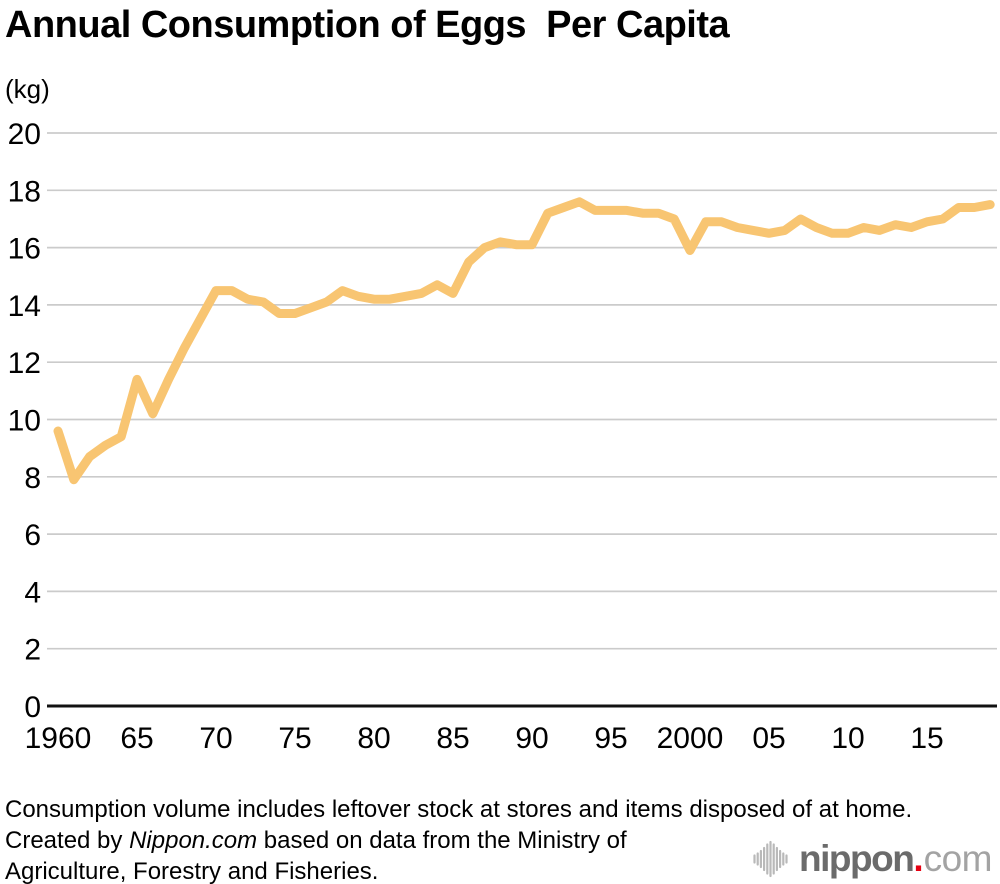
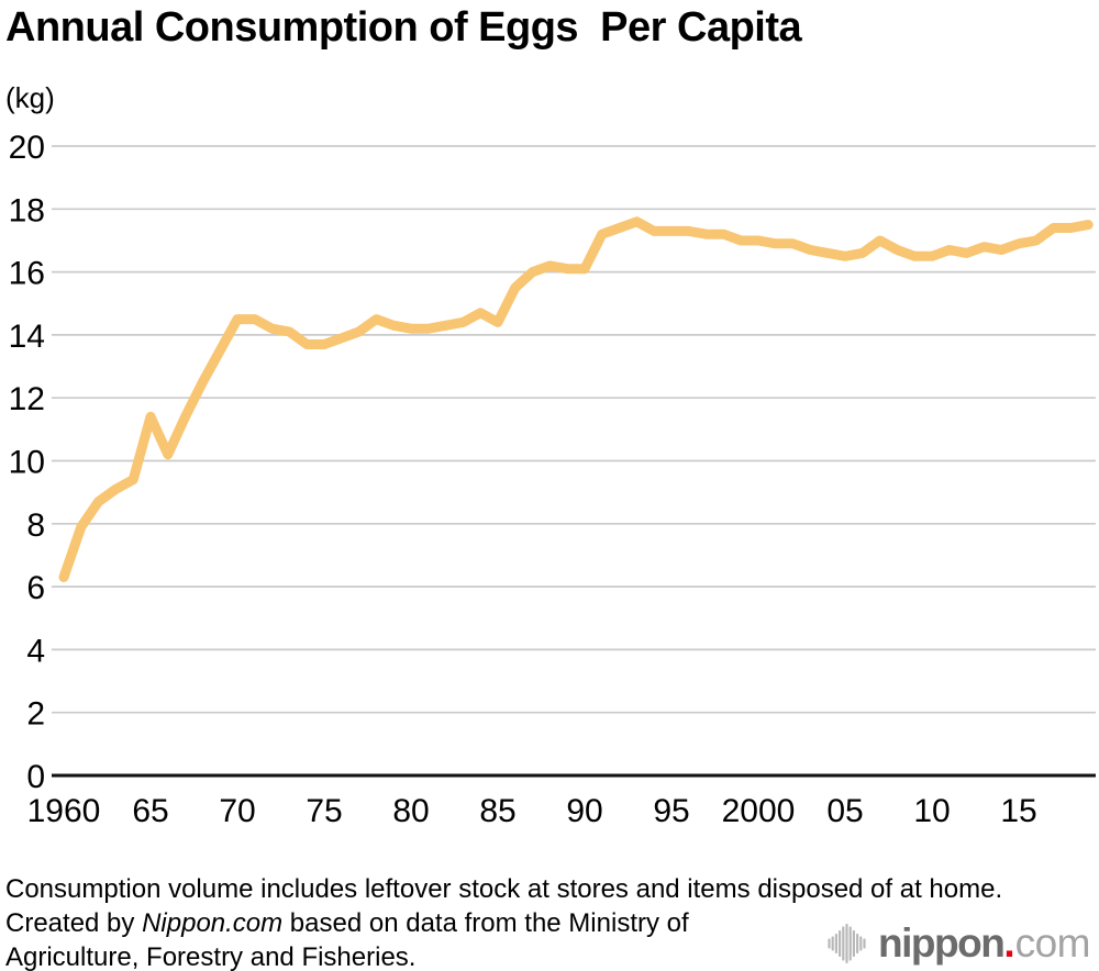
1960: 9.6 -> 6.3
2000: 15.9 -> 17.0
